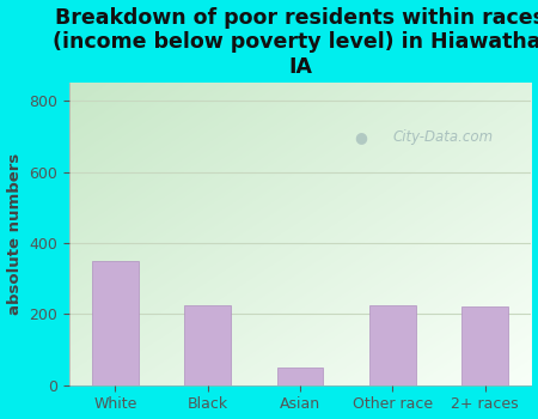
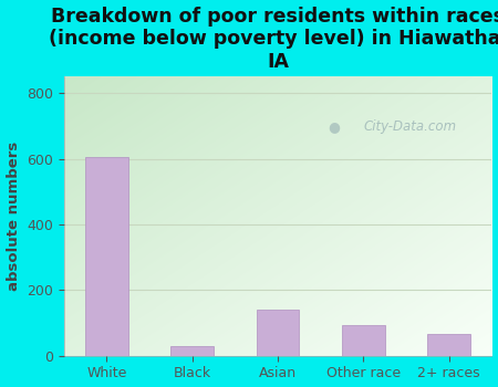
White: 350 -> 605
Black: 225 -> 30
Asian: 50 -> 140
Other race: 225 -> 95
2+ races: 220 -> 65
